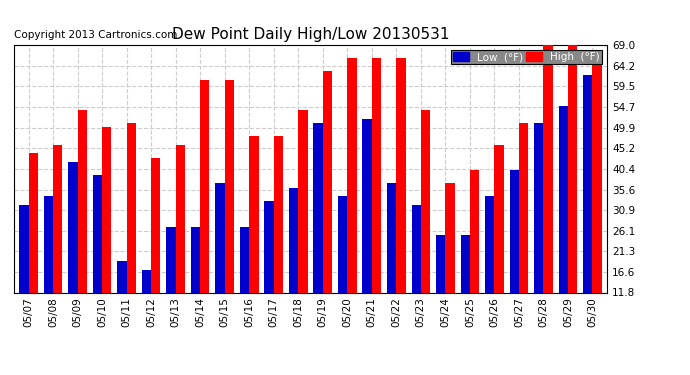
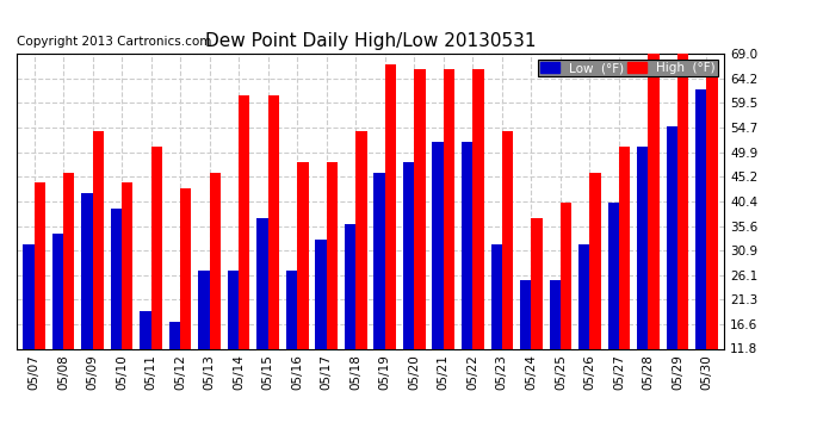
High (°F)/05/10: 50 -> 44
Low (°F)/05/19: 51 -> 46
High (°F)/05/19: 63 -> 67
Low (°F)/05/20: 34 -> 48
Low (°F)/05/22: 37 -> 52
Low (°F)/05/26: 34 -> 32
